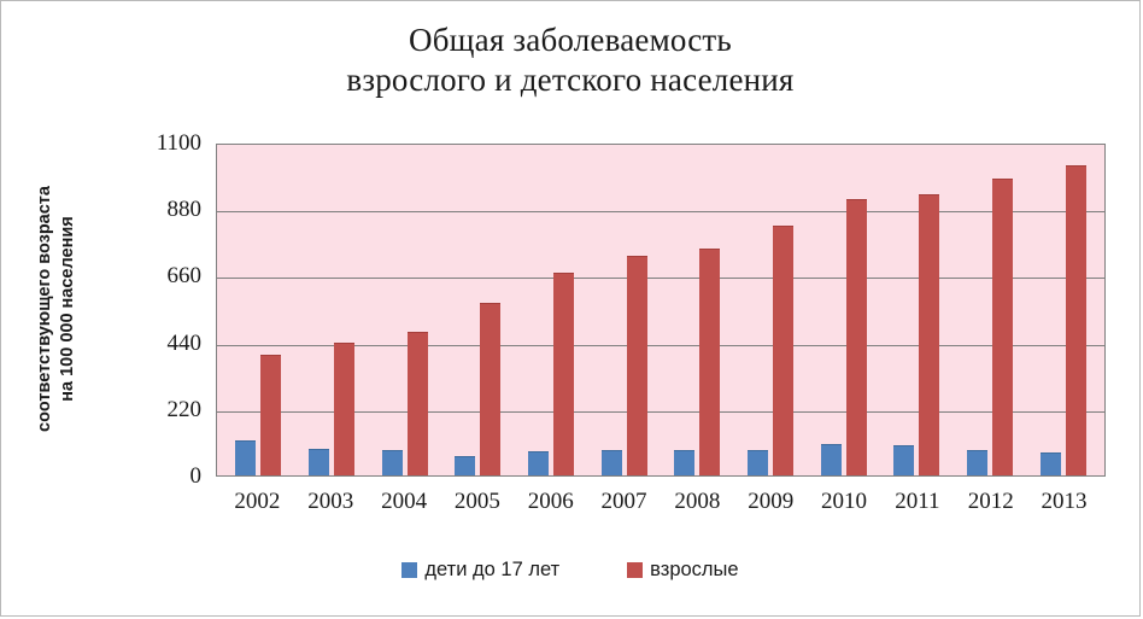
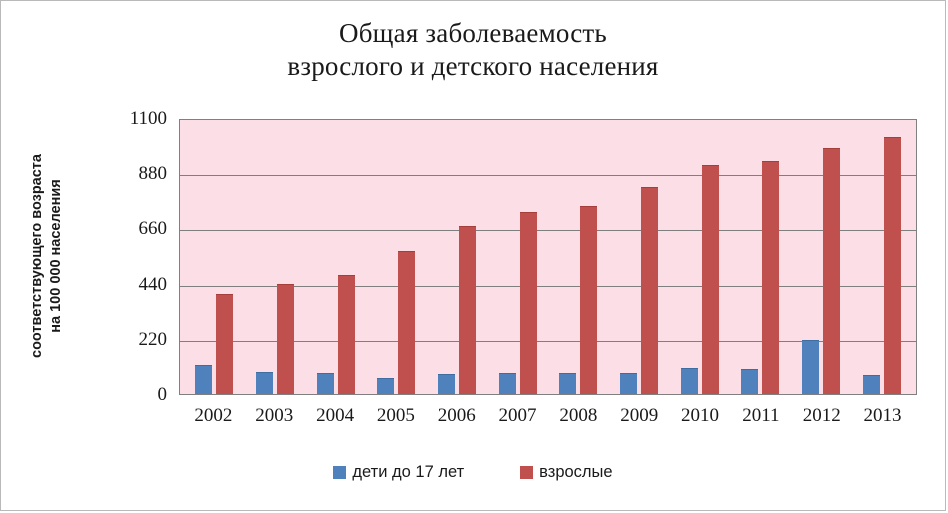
дети до 17 лет/2012: 80 -> 210
